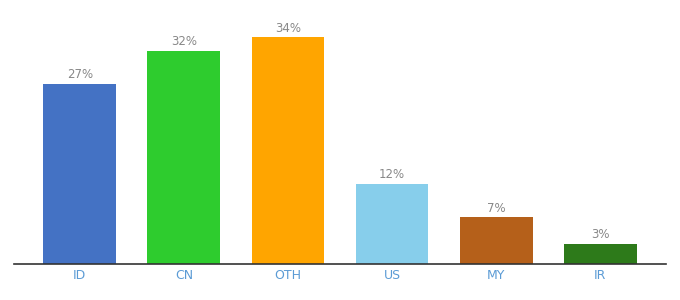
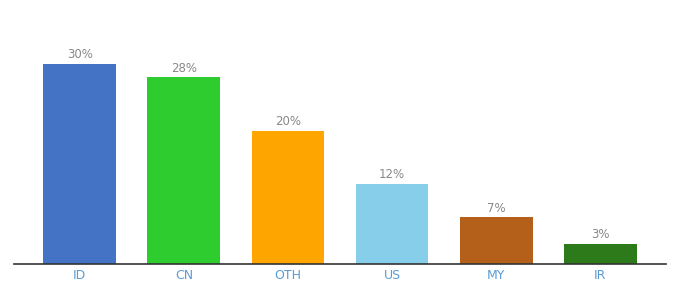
ID: 27% -> 30%
CN: 32% -> 28%
OTH: 34% -> 20%
